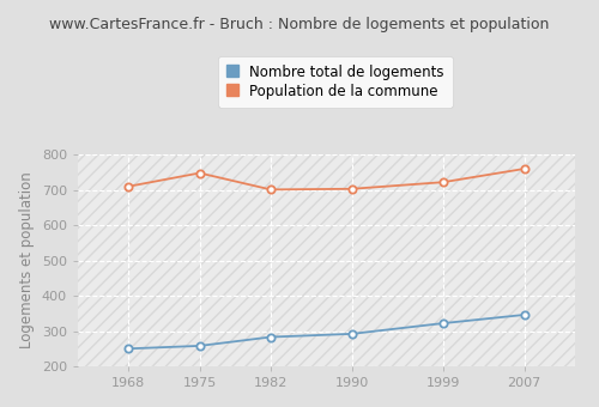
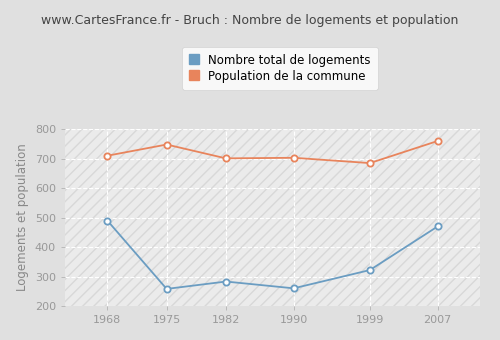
Nombre total de logements/1968: 250 -> 490
Nombre total de logements/1990: 292 -> 260
Population de la commune/1999: 722 -> 685
Nombre total de logements/2007: 346 -> 470
